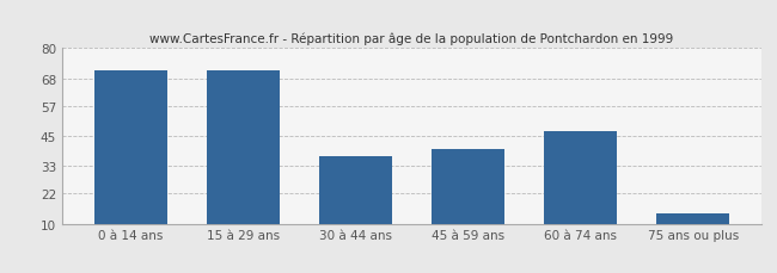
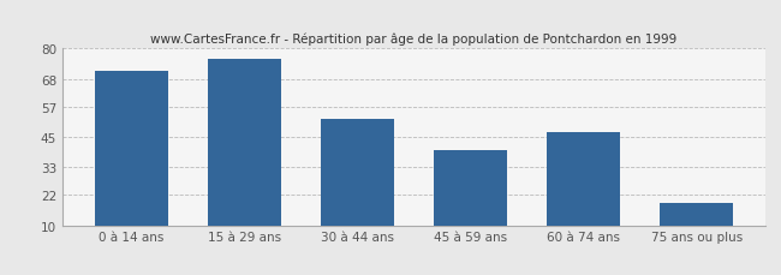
15 à 29 ans: 71 -> 76
30 à 44 ans: 37 -> 52
75 ans ou plus: 14 -> 19
